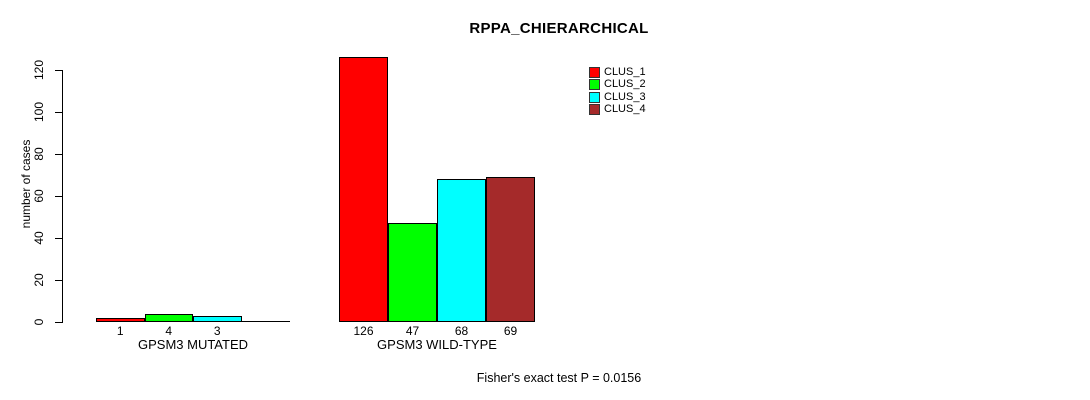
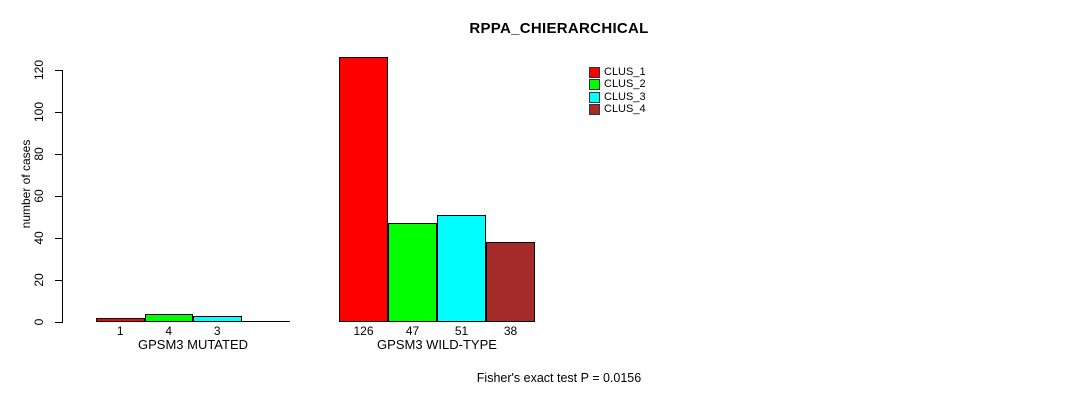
CLUS_3/GPSM3 WILD-TYPE: 68 -> 51
CLUS_4/GPSM3 WILD-TYPE: 69 -> 38
